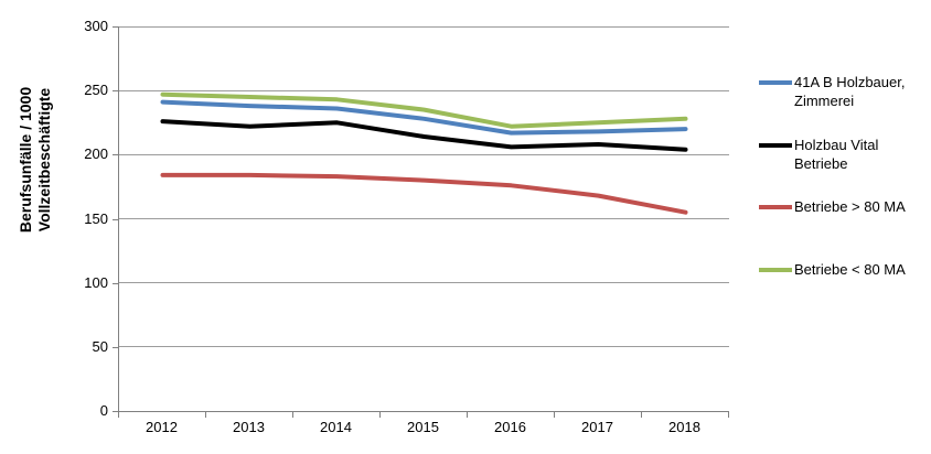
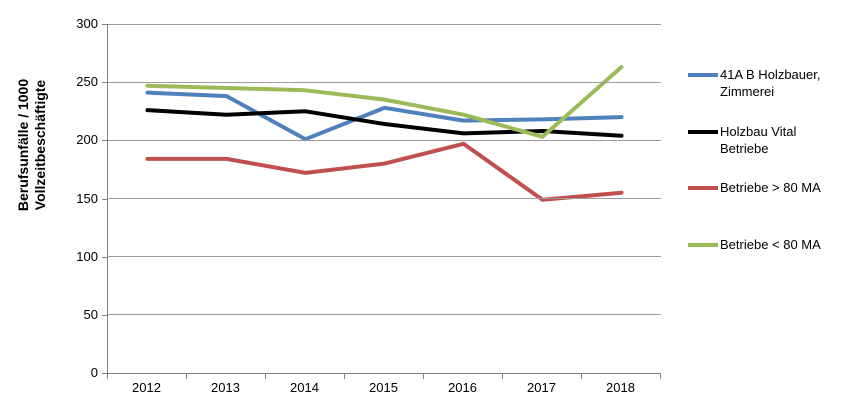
41A B Holzbauer, Zimmerei/2014: 236 -> 201
Betriebe > 80 MA/2014: 183 -> 172
Betriebe > 80 MA/2016: 176 -> 197
Betriebe > 80 MA/2017: 168 -> 149
Betriebe < 80 MA/2017: 225 -> 203
Betriebe < 80 MA/2018: 228 -> 263
